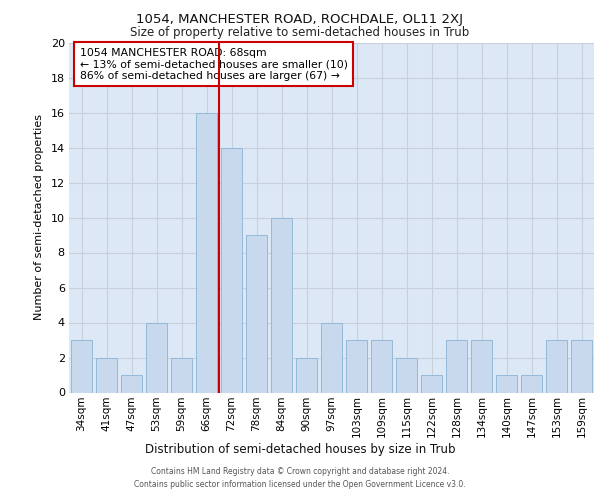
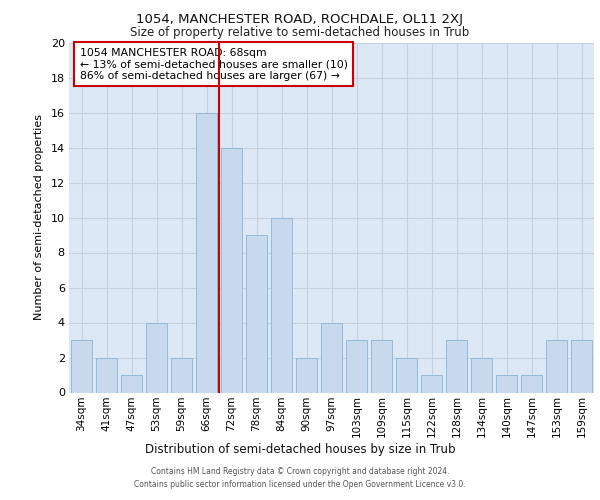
134sqm: 3 -> 2
